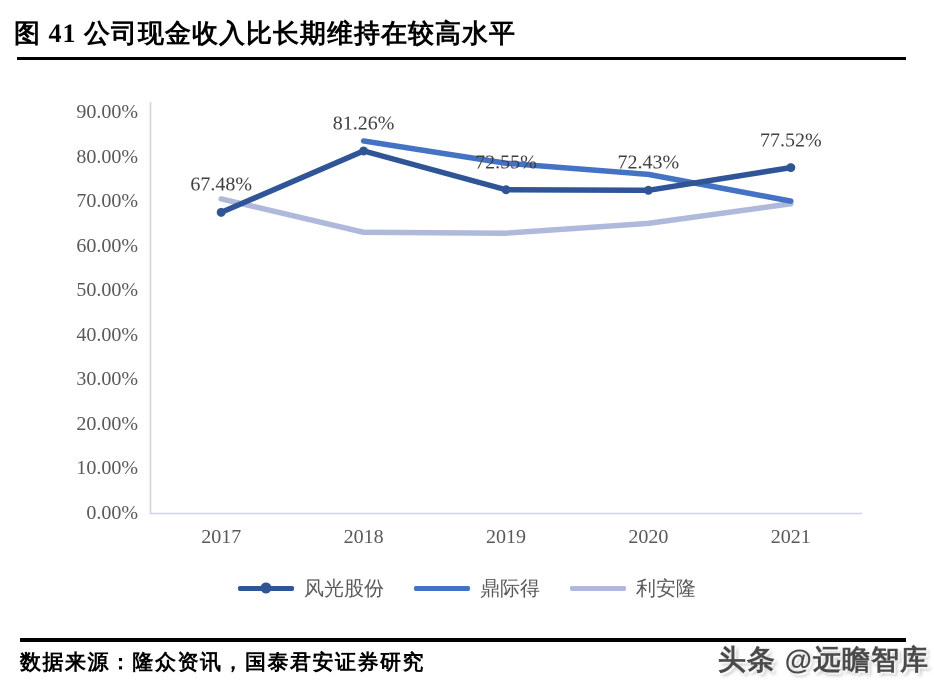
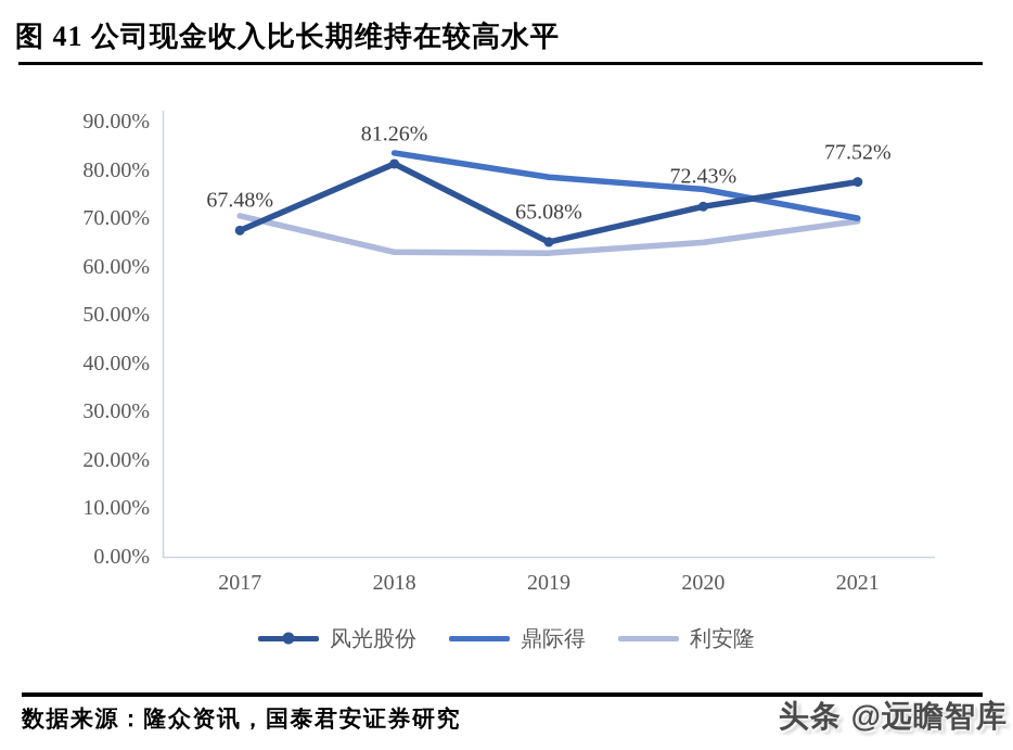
风光股份/2019: 72.55% -> 65.08%
